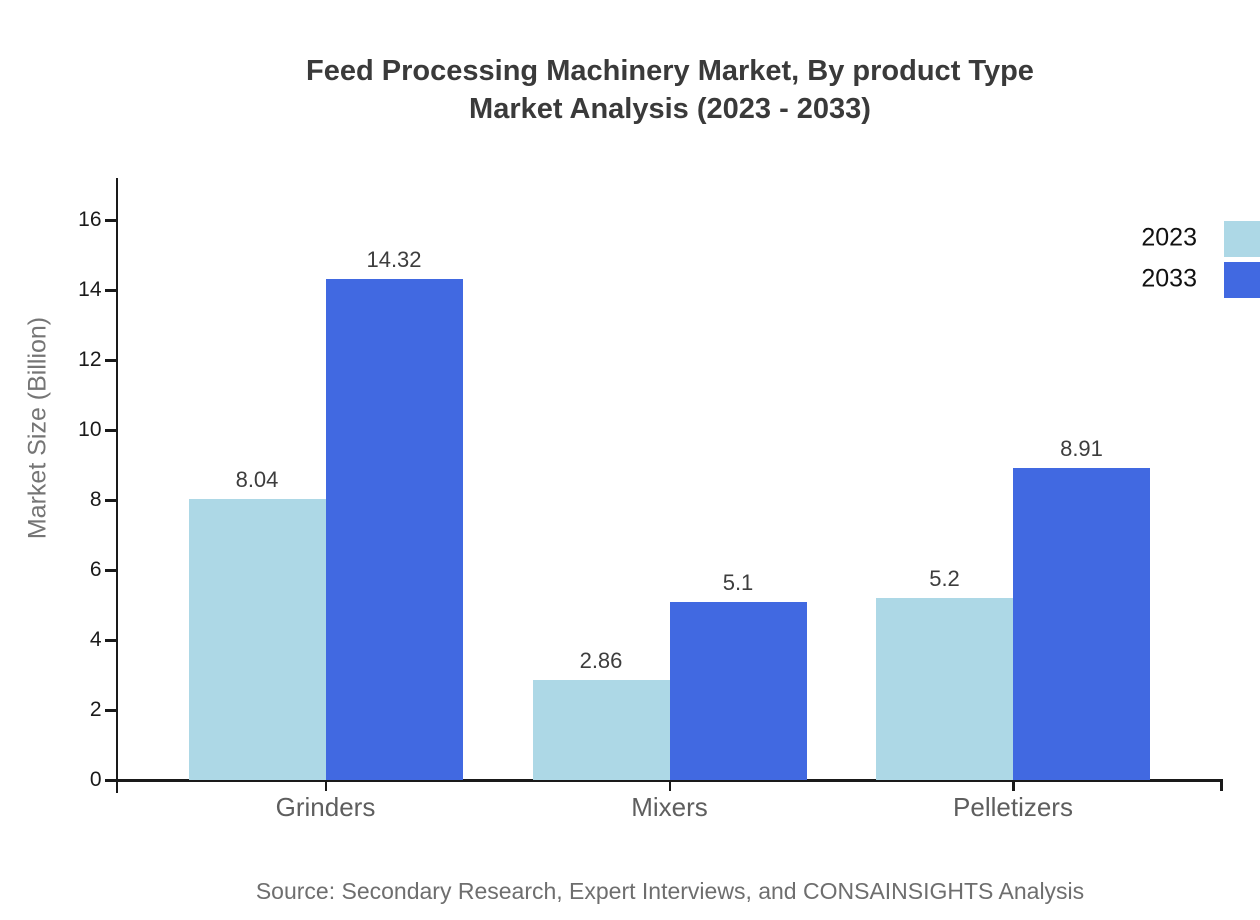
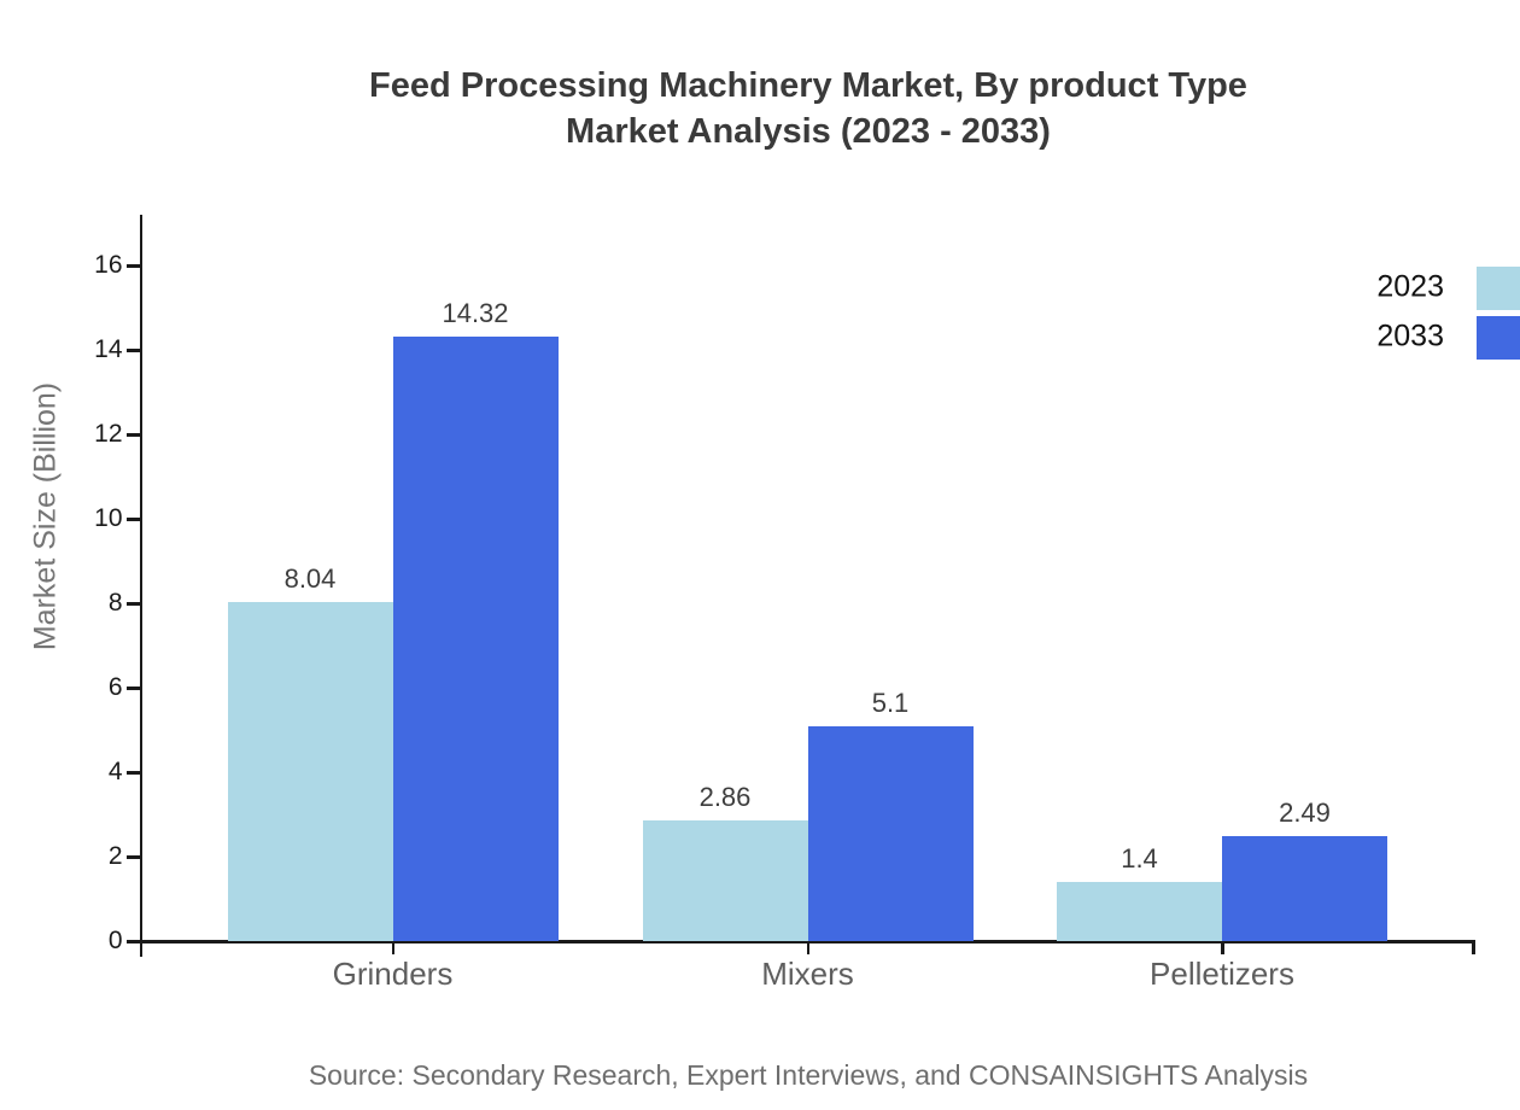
2023/Pelletizers: 5.2 -> 1.4
2033/Pelletizers: 8.91 -> 2.49
